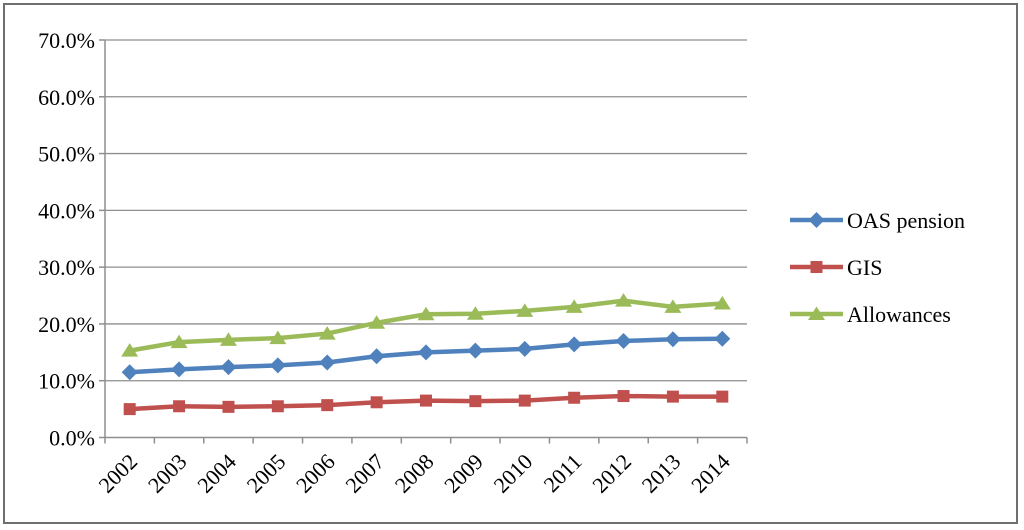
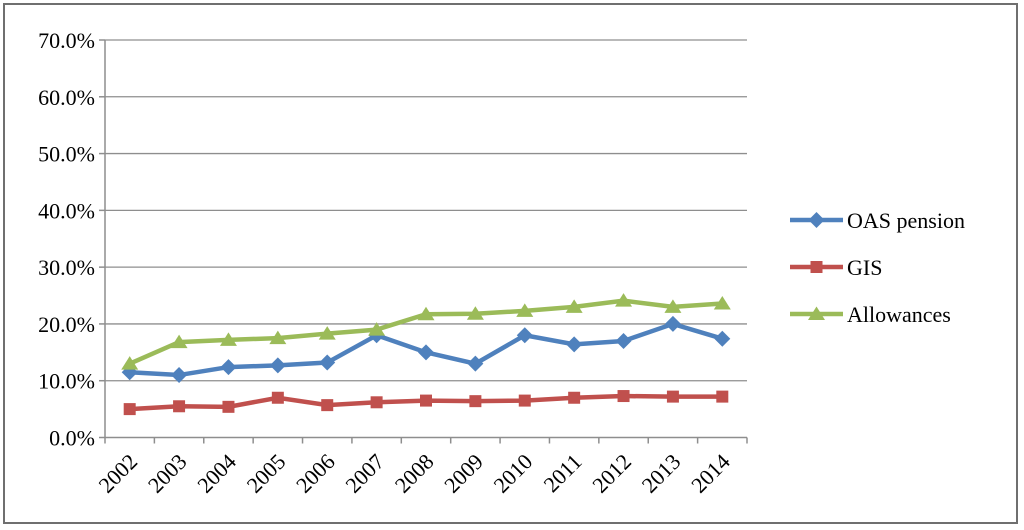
Allowances/2002: 15% -> 13%
OAS pension/2003: 12% -> 11%
GIS/2005: 6% -> 7%
OAS pension/2007: 14% -> 18%
Allowances/2007: 20% -> 19%
OAS pension/2009: 15% -> 13%
OAS pension/2010: 16% -> 18%
OAS pension/2013: 17% -> 20%
